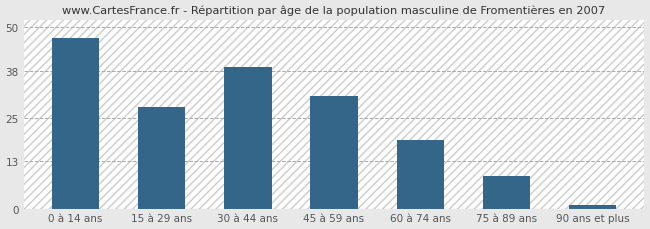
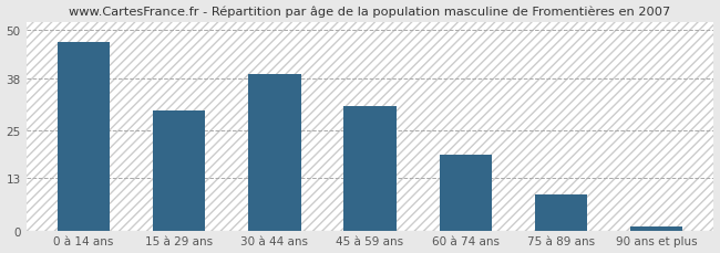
15 à 29 ans: 28 -> 30
